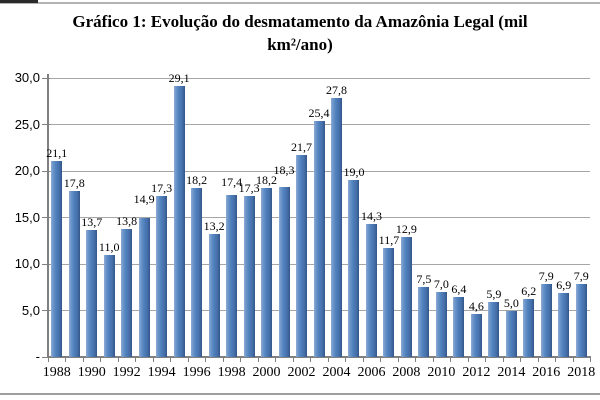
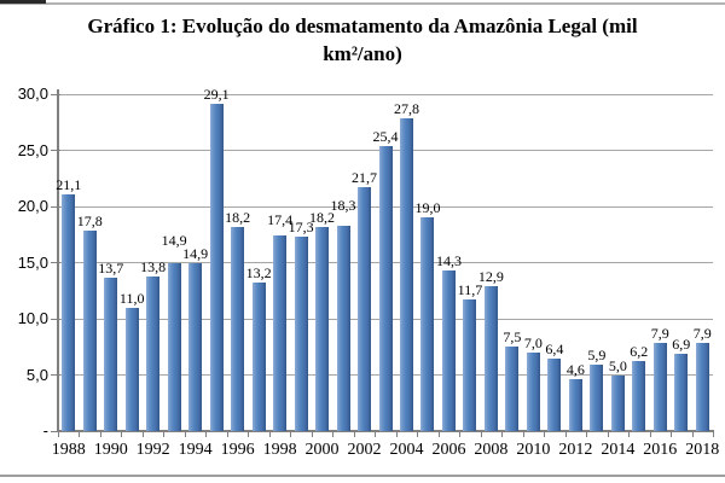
1994: 17,3 -> 14,9
